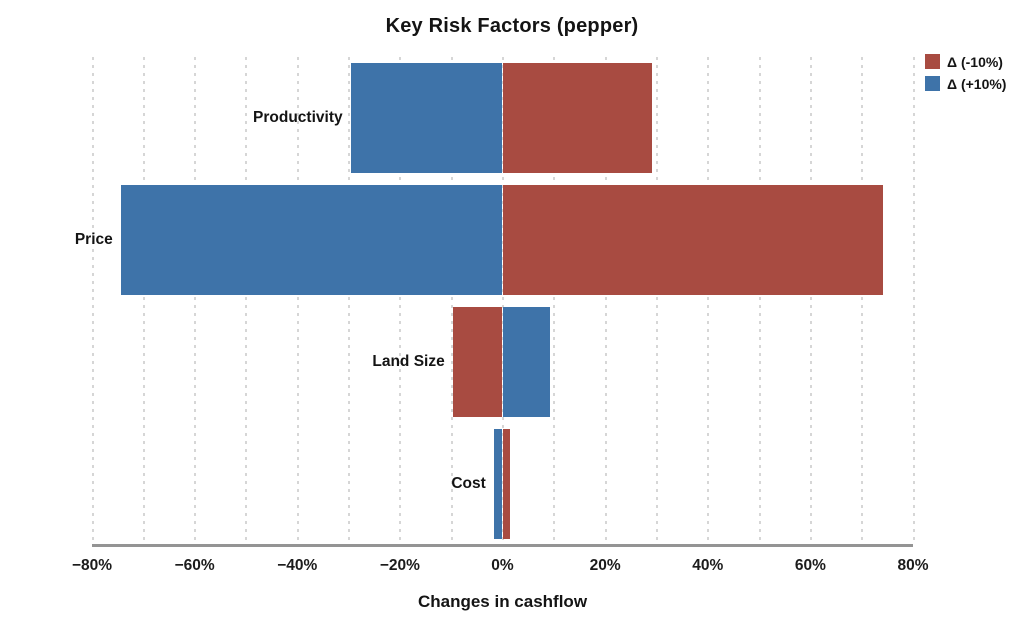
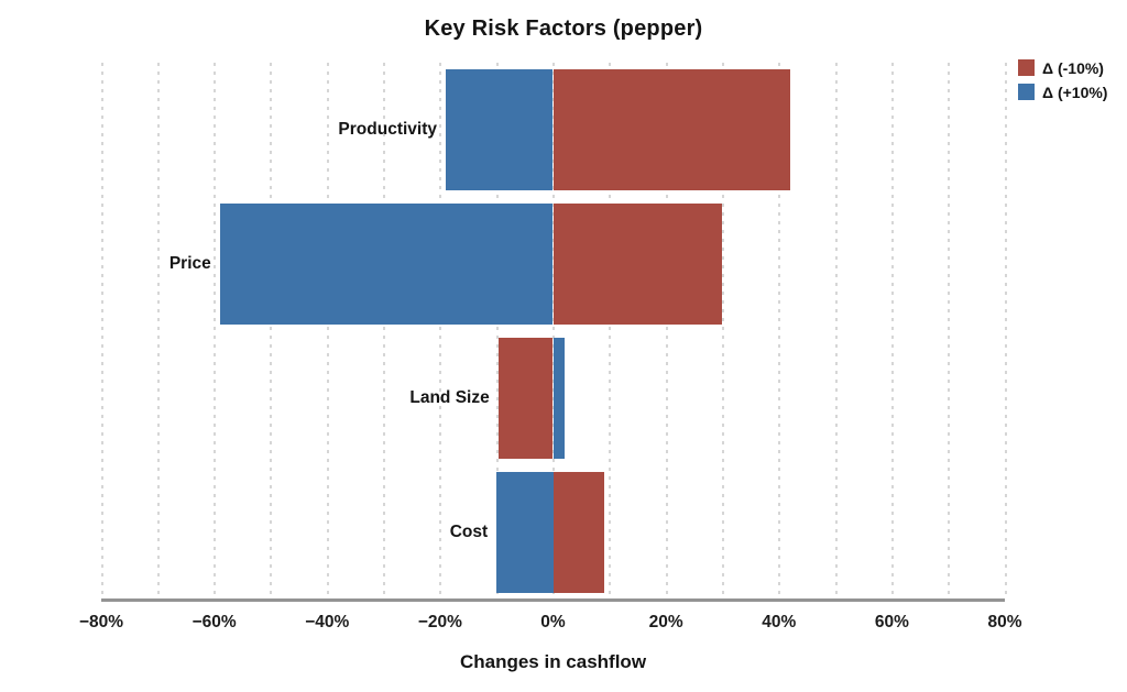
Δ (-10%)/Productivity: 29% -> 42%
Δ (+10%)/Productivity: -30% -> -19%
Δ (-10%)/Price: 74% -> 30%
Δ (+10%)/Price: -74% -> -59%
Δ (+10%)/Land Size: 9% -> 2%
Δ (-10%)/Cost: 1% -> 9%
Δ (+10%)/Cost: -2% -> -10%
